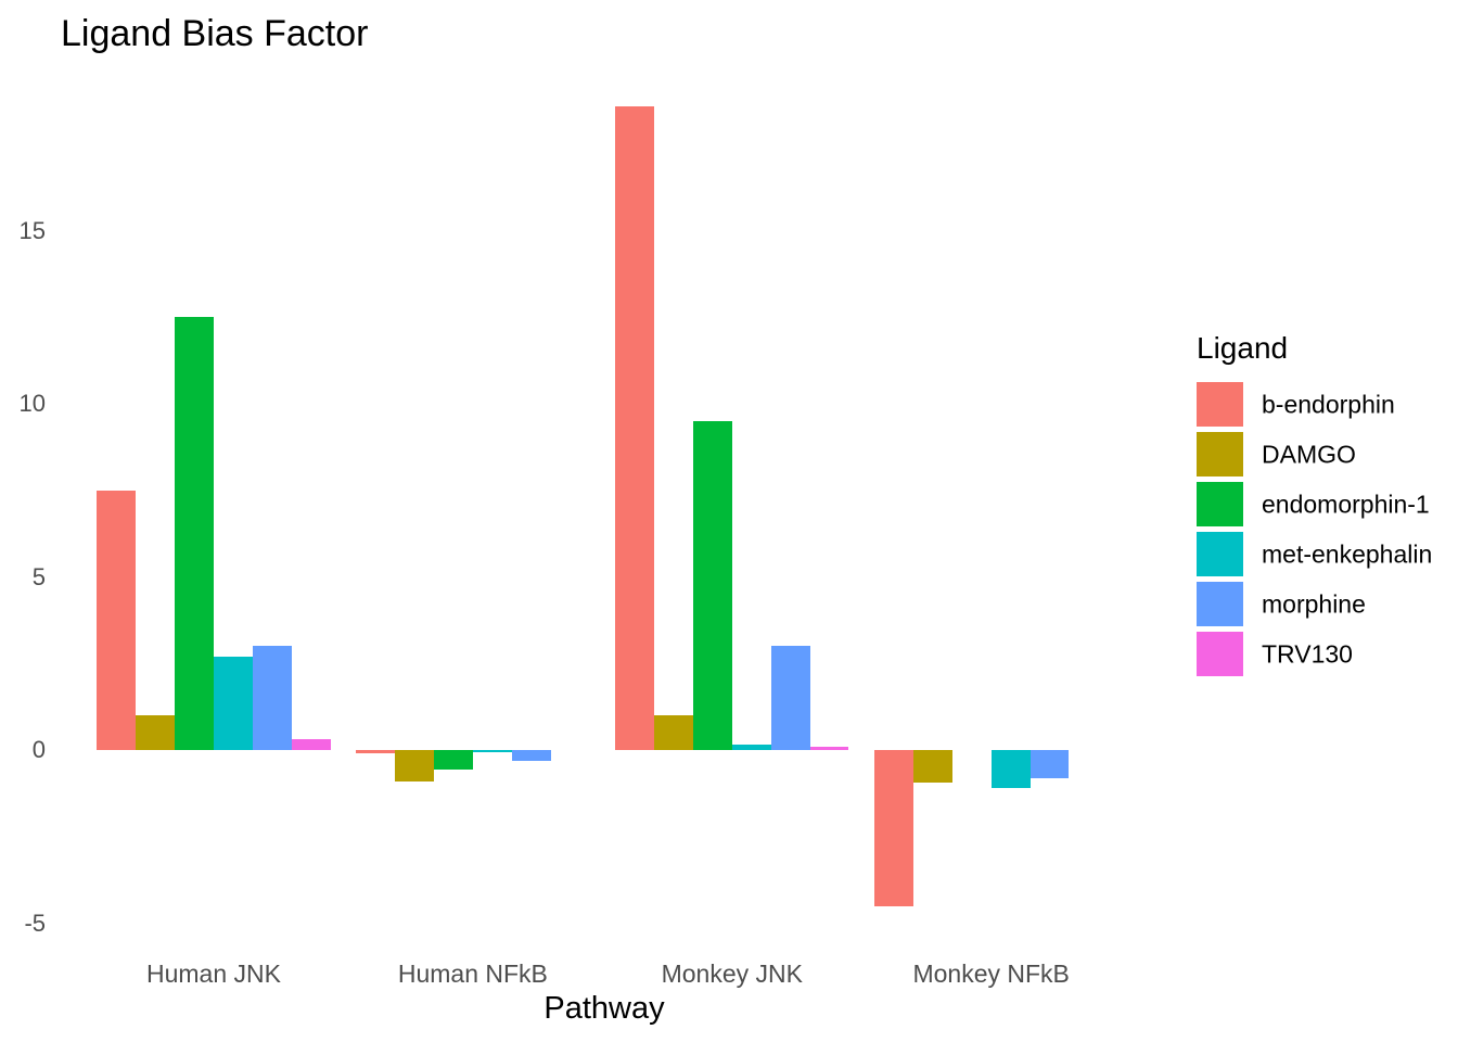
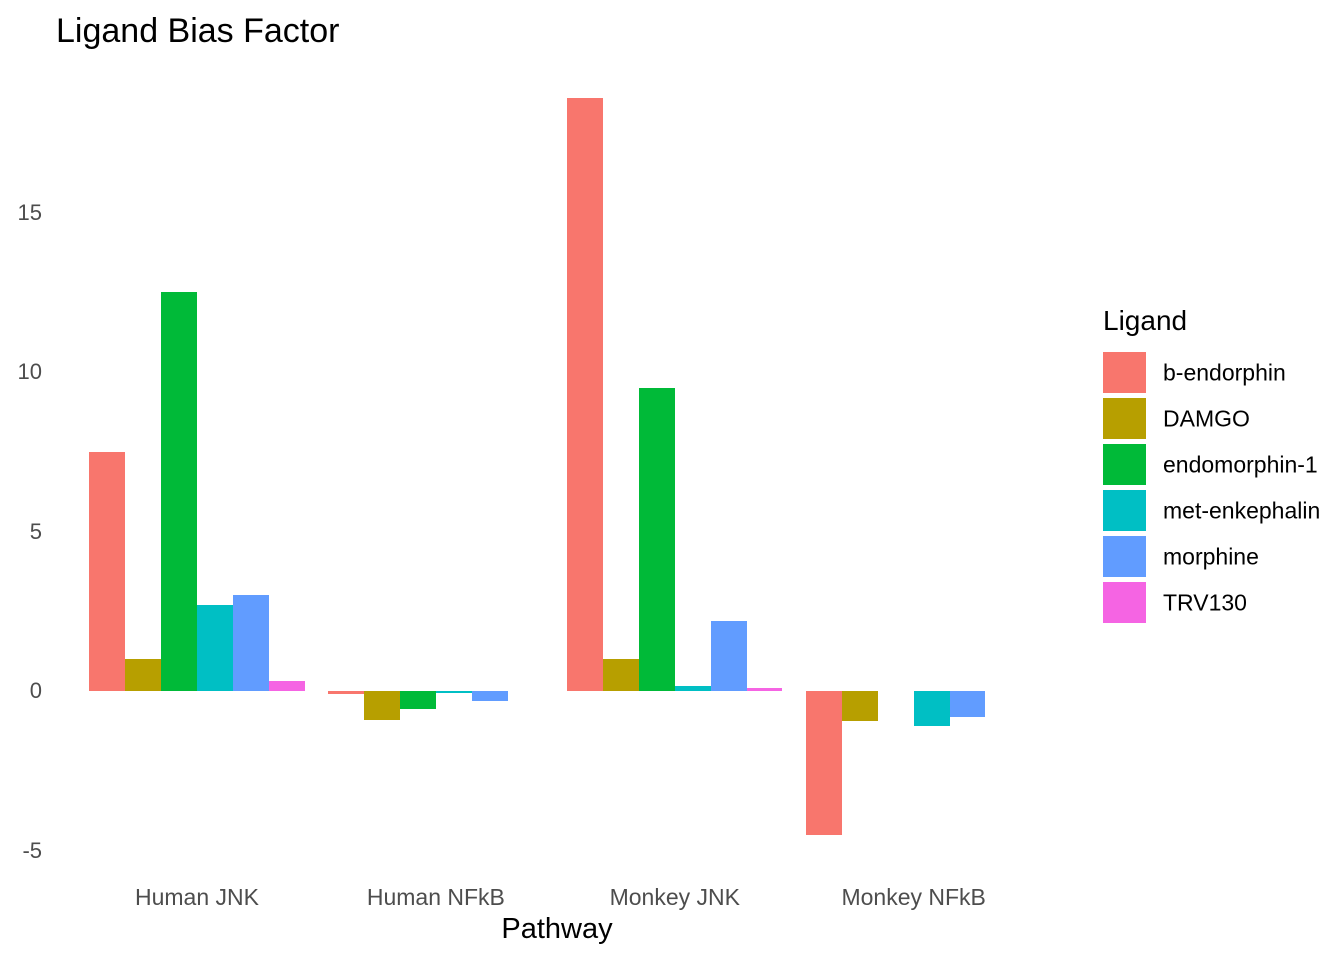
morphine/Monkey JNK: 3.0 -> 2.2
